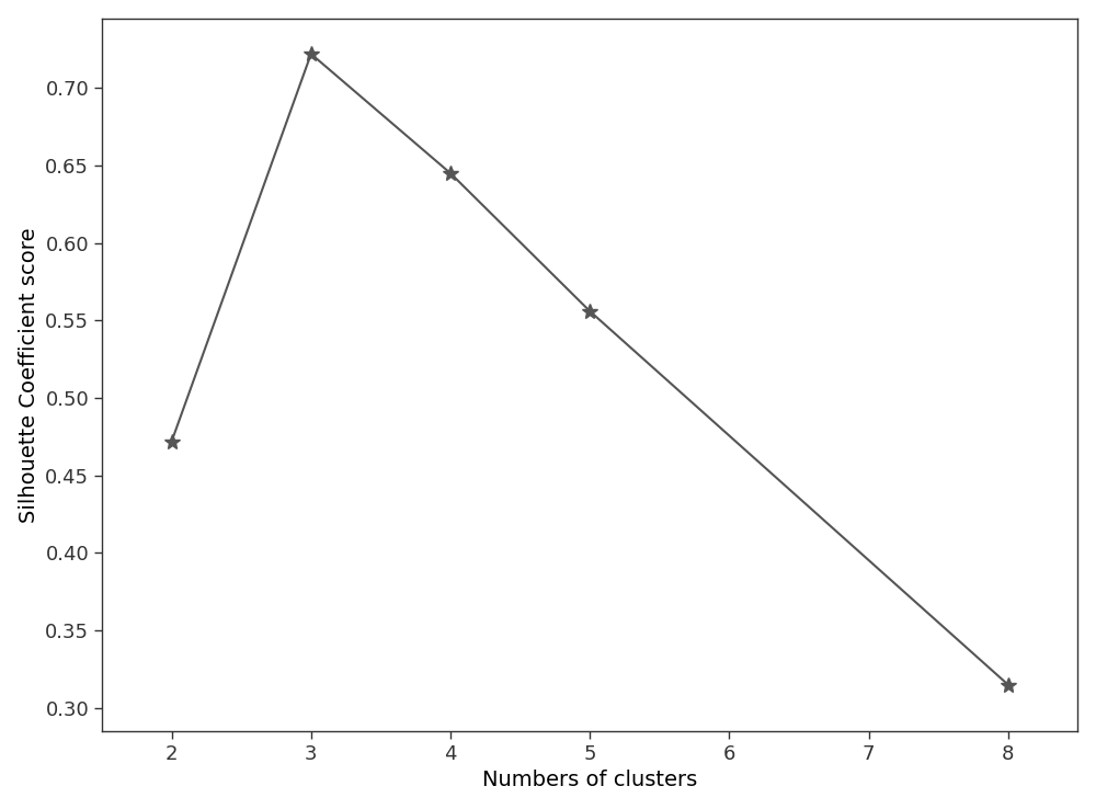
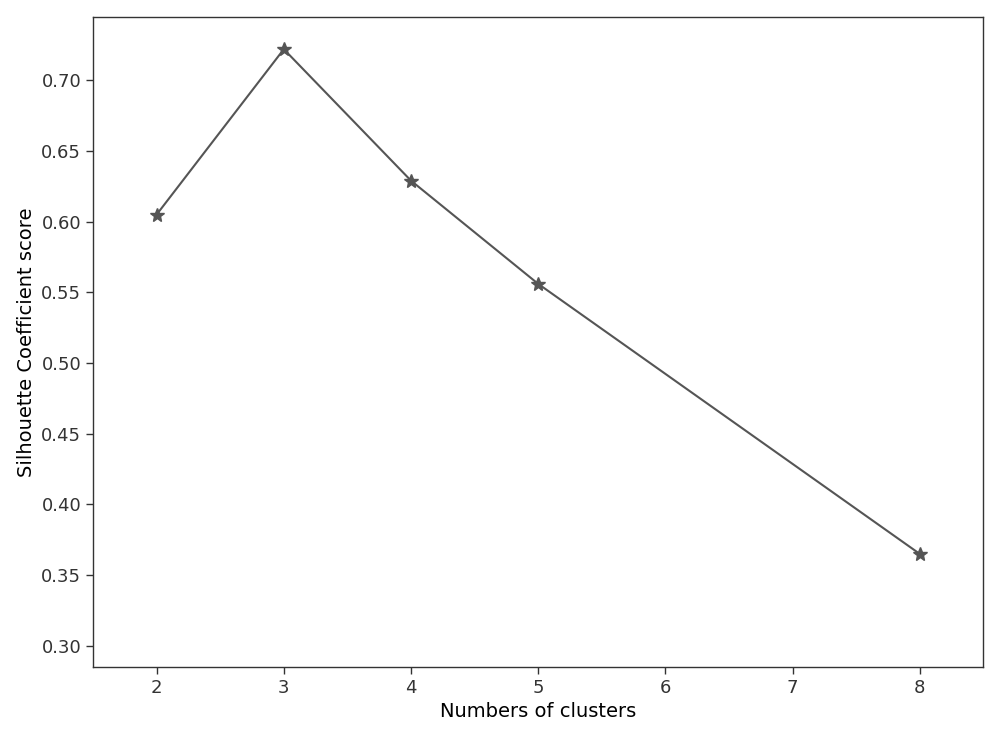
2: 0.472 -> 0.605
4: 0.645 -> 0.629
8: 0.315 -> 0.365
